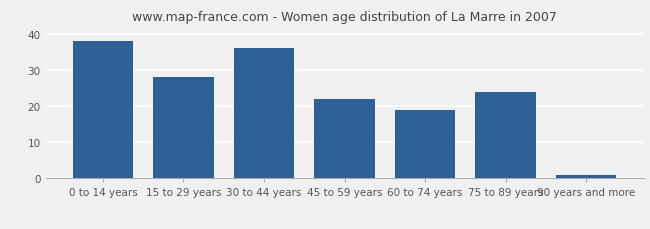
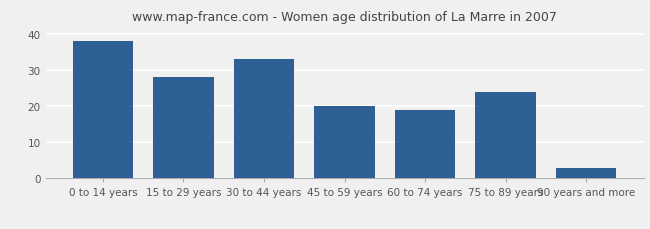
30 to 44 years: 36 -> 33
45 to 59 years: 22 -> 20
90 years and more: 1 -> 3
